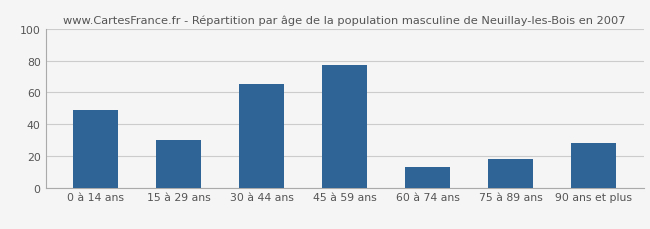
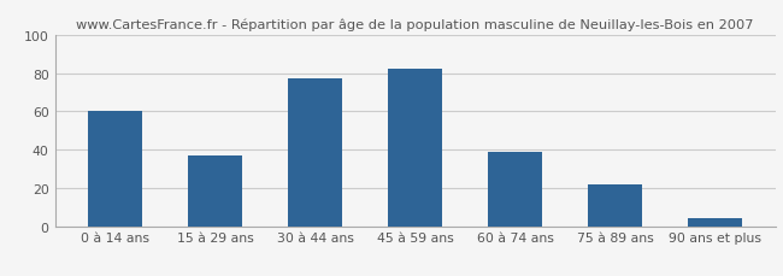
0 à 14 ans: 49 -> 60
15 à 29 ans: 30 -> 37
30 à 44 ans: 65 -> 77
45 à 59 ans: 77 -> 82
60 à 74 ans: 13 -> 39
75 à 89 ans: 18 -> 22
90 ans et plus: 28 -> 4
